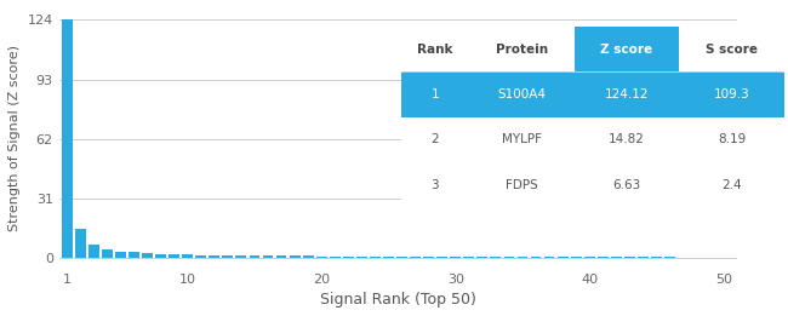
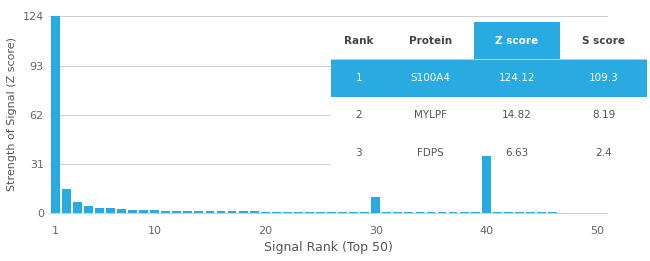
30: 0 -> 10
40: 0 -> 36
